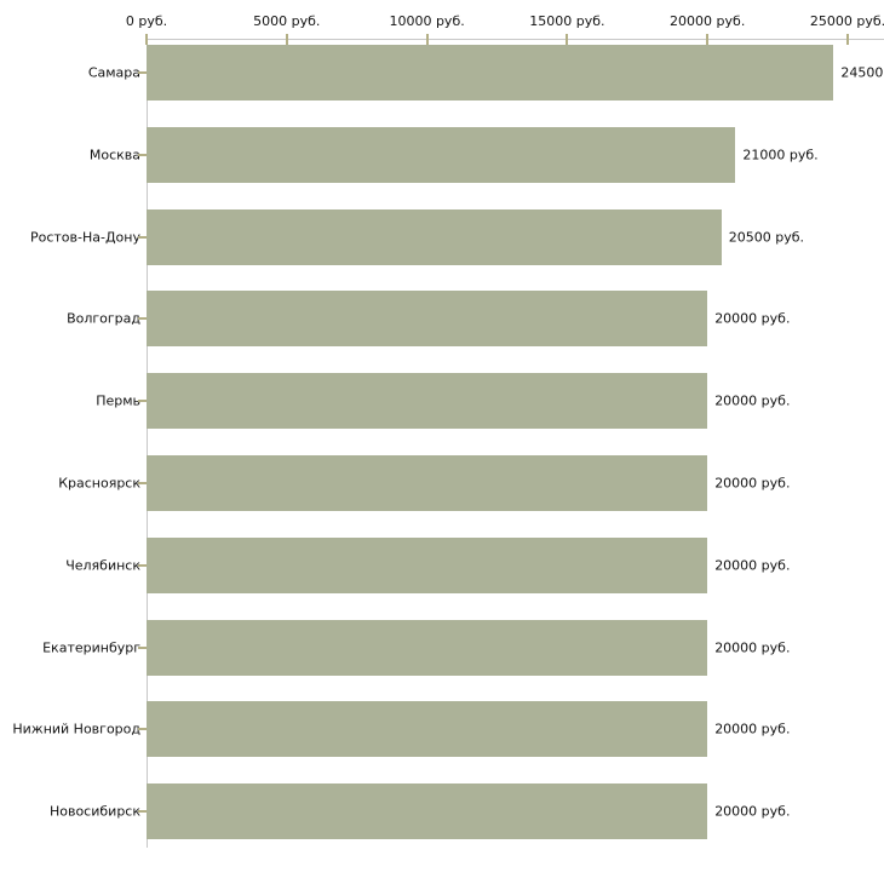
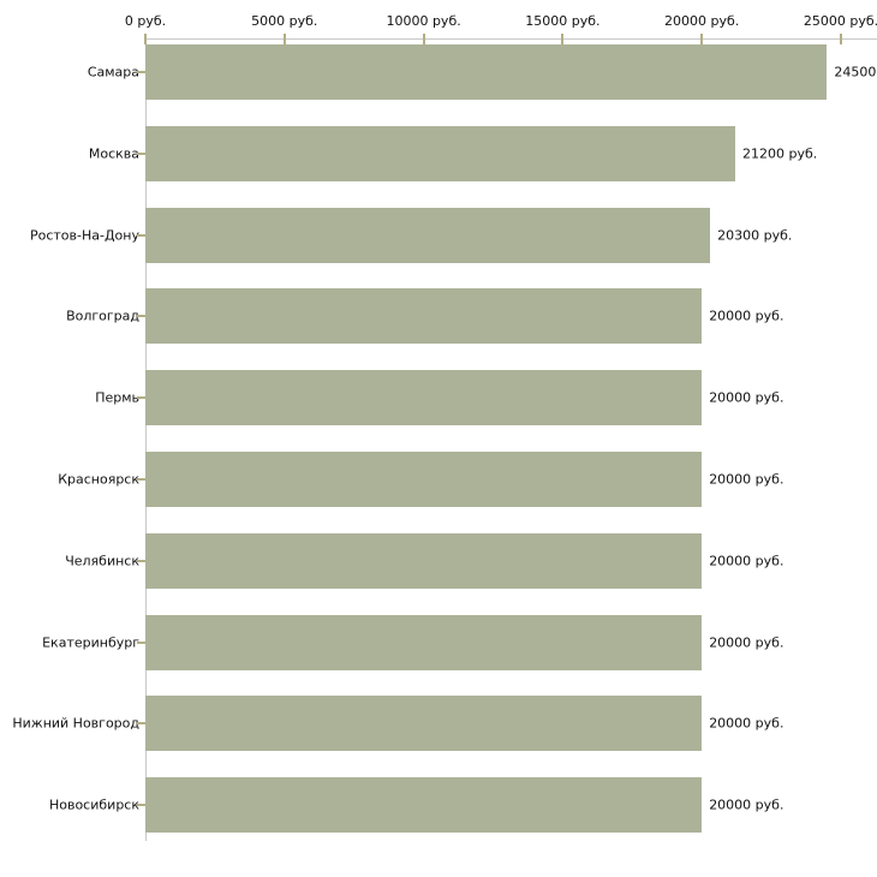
Москва: 21000 -> 21200
Ростов-На-Дону: 20500 -> 20300
